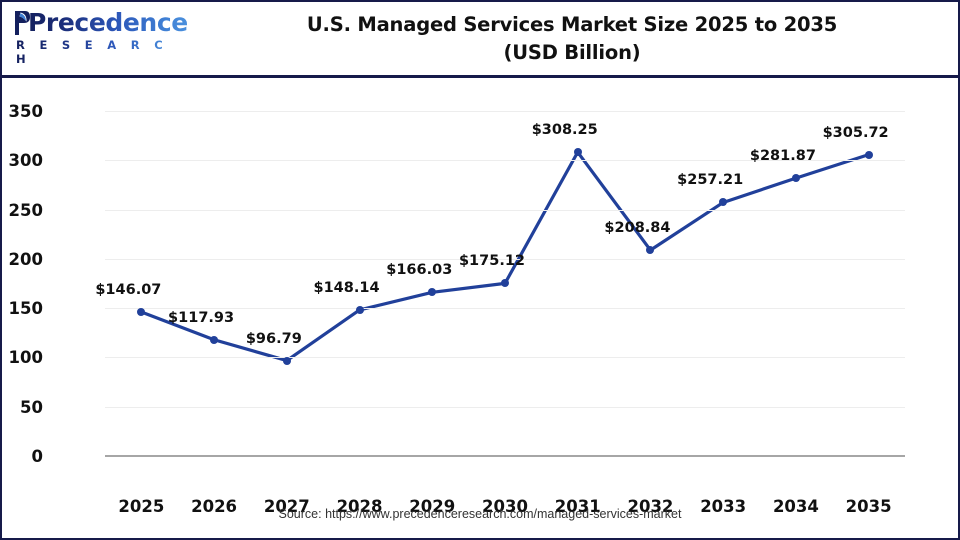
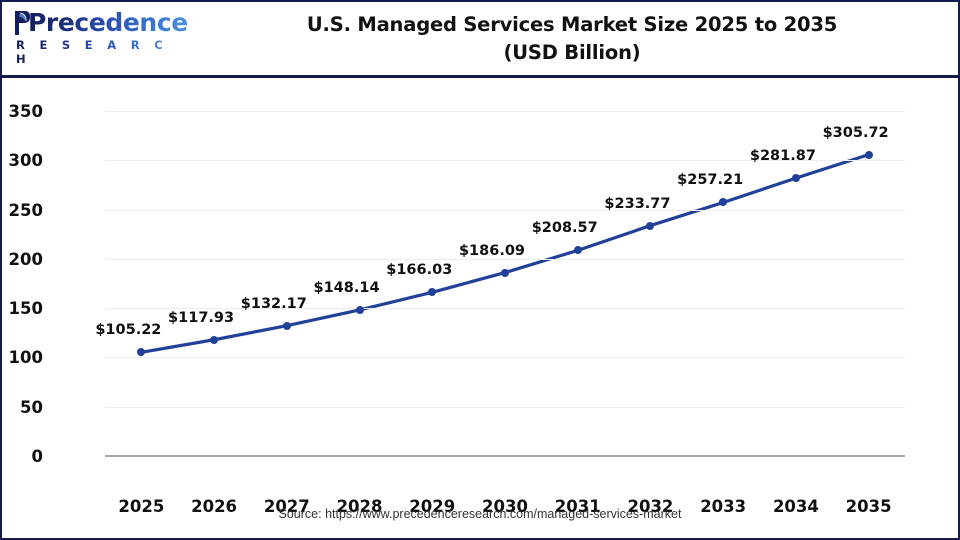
2025: $146.07 -> $105.22
2027: $96.79 -> $132.17
2030: $175.12 -> $186.09
2031: $308.25 -> $208.57
2032: $208.84 -> $233.77
